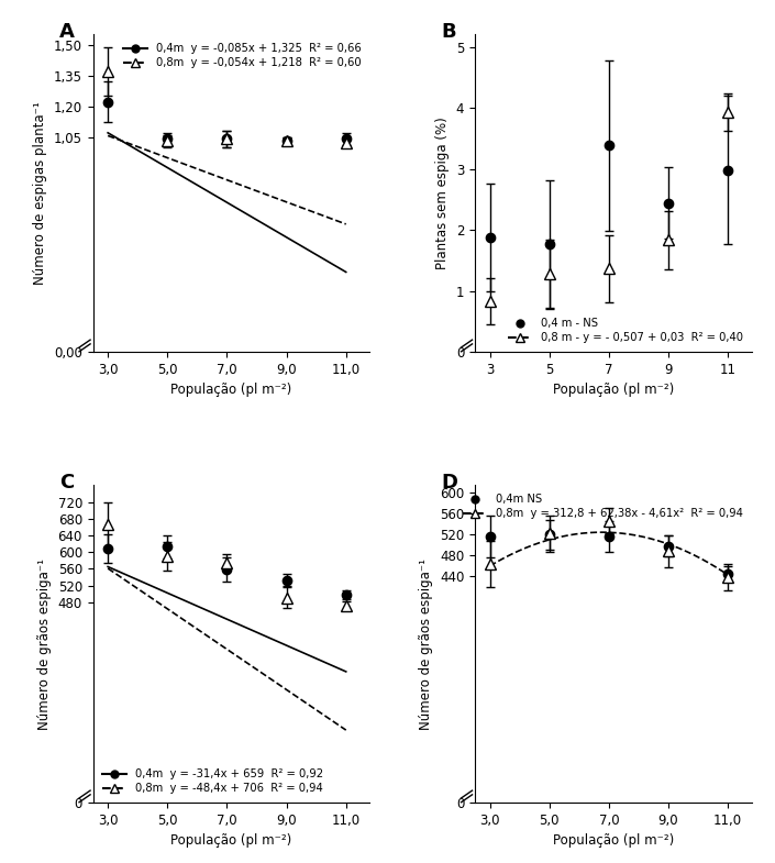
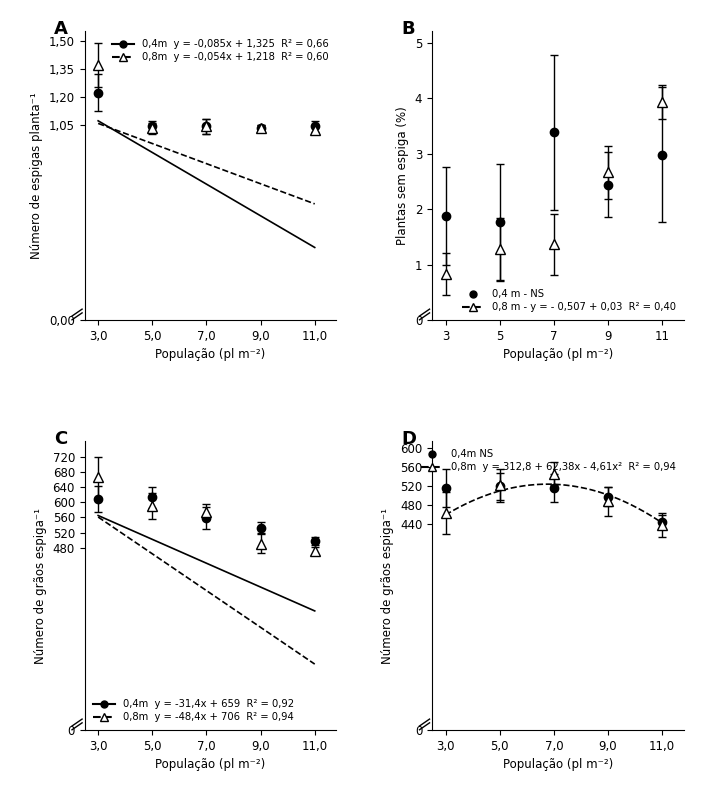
0,8 m - y = - 0,507 + 0,03 R² = 0,40/9: 1.83 -> 2.66
